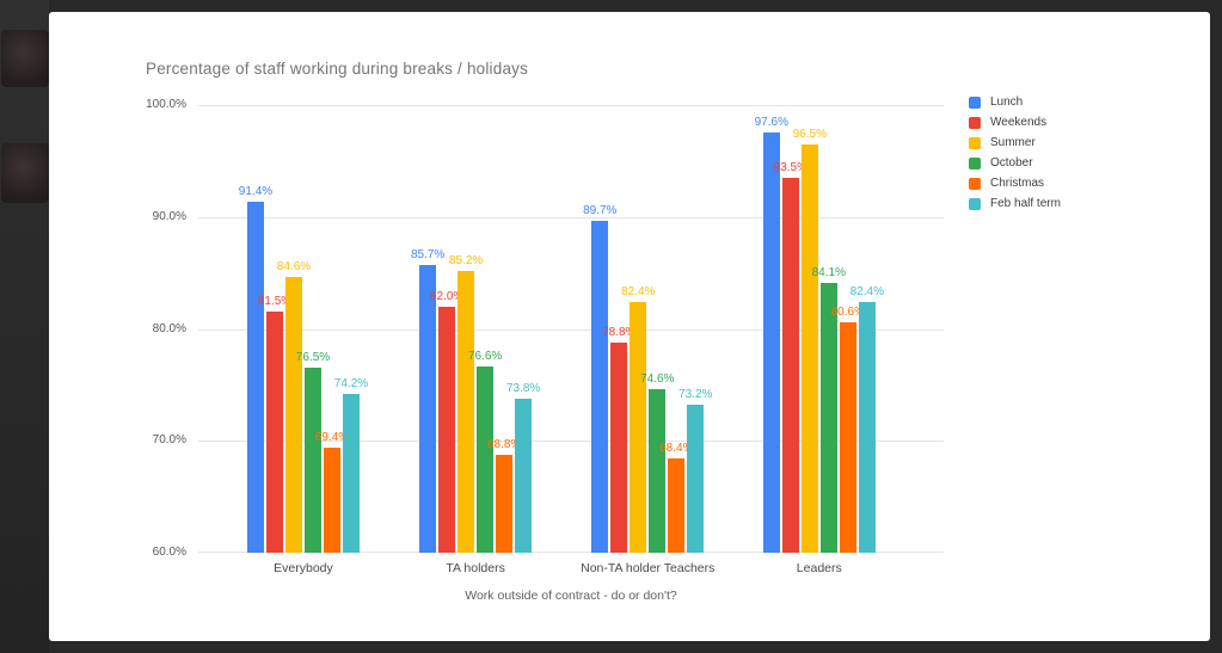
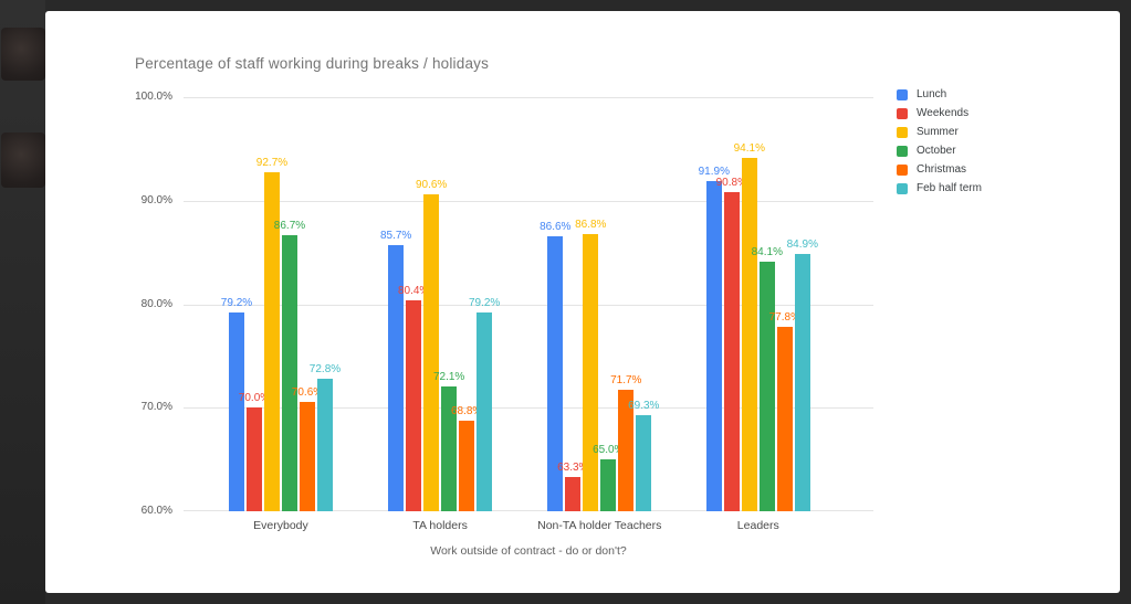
Lunch/Everybody: 91.4% -> 79.2%
Weekends/Everybody: 81.5% -> 70.0%
Summer/Everybody: 84.6% -> 92.7%
October/Everybody: 76.5% -> 86.7%
Christmas/Everybody: 69.4% -> 70.6%
Feb half term/Everybody: 74.2% -> 72.8%
Weekends/TA holders: 82.0% -> 80.4%
Summer/TA holders: 85.2% -> 90.6%
October/TA holders: 76.6% -> 72.1%
Feb half term/TA holders: 73.8% -> 79.2%
Lunch/Non-TA holder Teachers: 89.7% -> 86.6%
Weekends/Non-TA holder Teachers: 78.8% -> 63.3%
Summer/Non-TA holder Teachers: 82.4% -> 86.8%
October/Non-TA holder Teachers: 74.6% -> 65.0%
Christmas/Non-TA holder Teachers: 68.4% -> 71.7%
Feb half term/Non-TA holder Teachers: 73.2% -> 69.3%
Lunch/Leaders: 97.6% -> 91.9%
Weekends/Leaders: 93.5% -> 90.8%
Summer/Leaders: 96.5% -> 94.1%
Christmas/Leaders: 80.6% -> 77.8%
Feb half term/Leaders: 82.4% -> 84.9%
